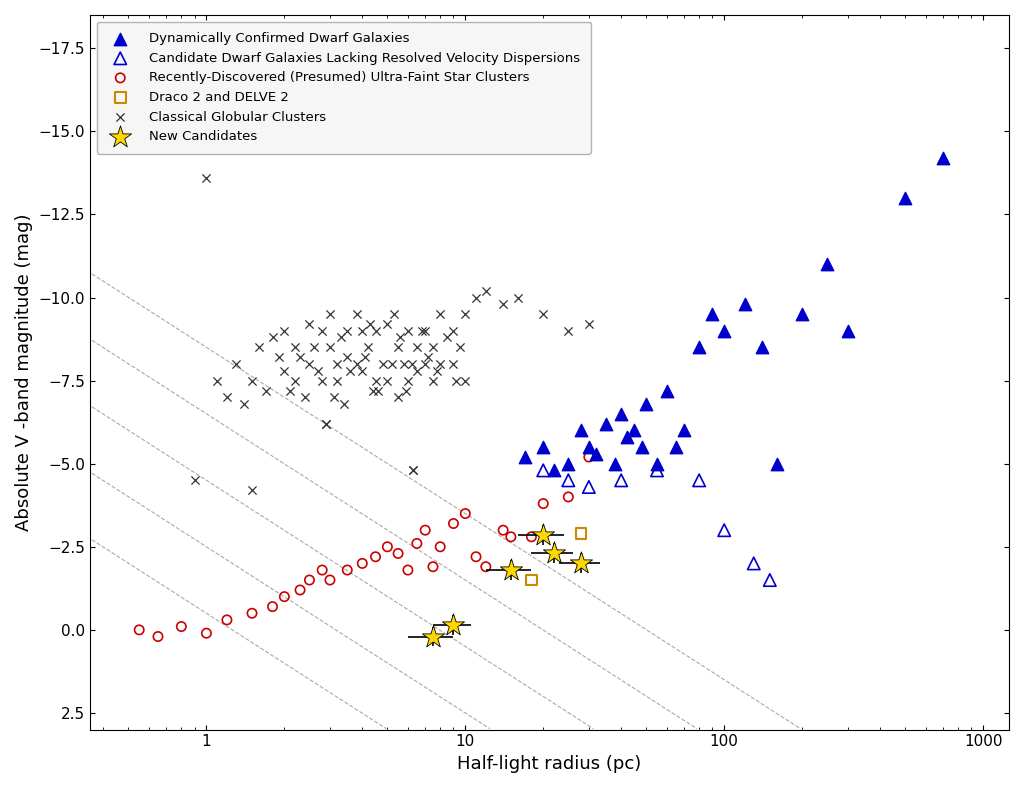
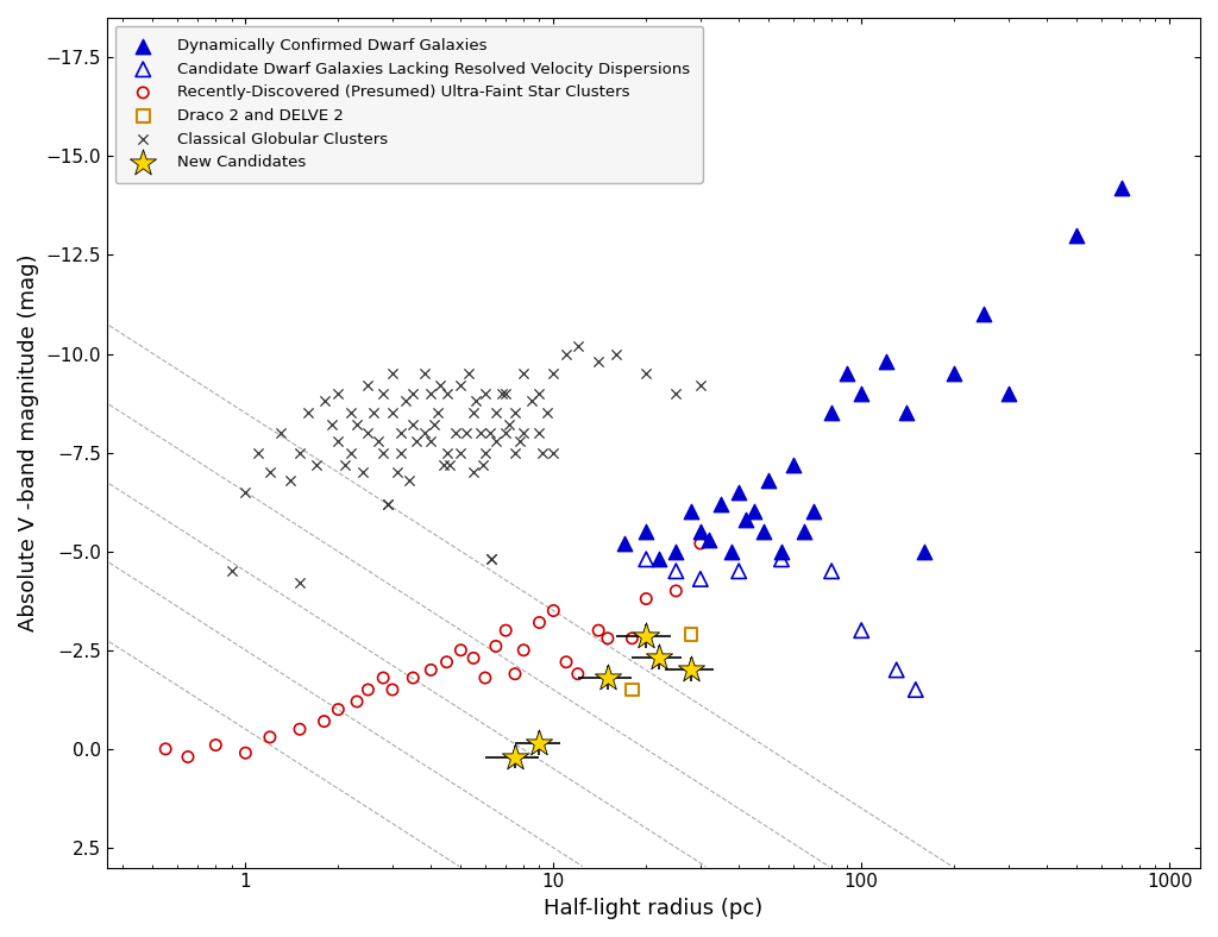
Classical Globular Clusters/1: -13.6 -> -6.5
